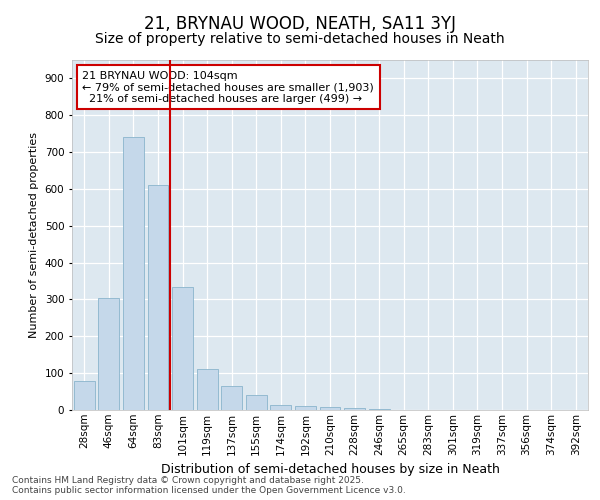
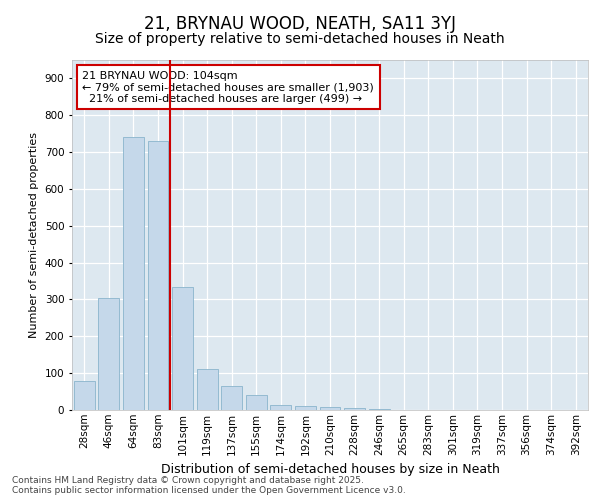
83sqm: 610 -> 730
